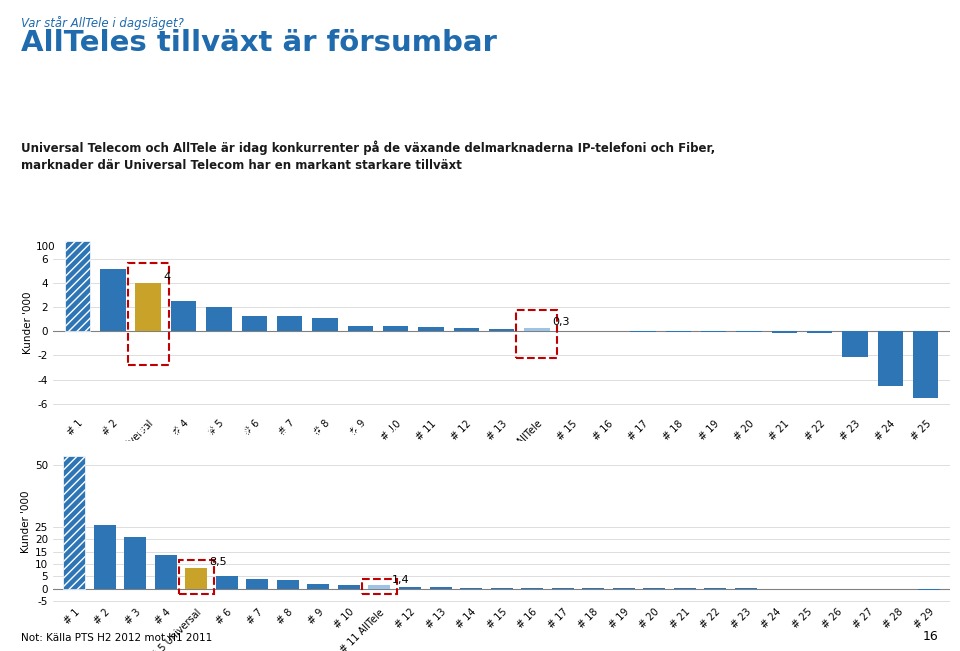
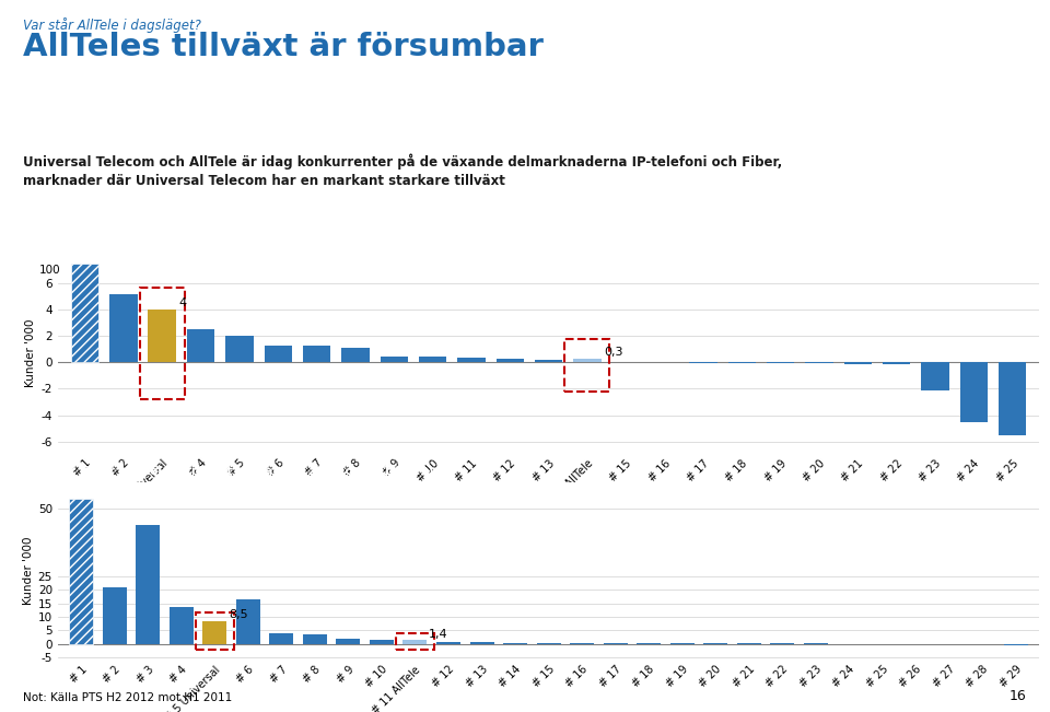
# 2: 26.0 -> 21.0
# 3: 21.0 -> 44.0
# 6: 5.0 -> 16.5
